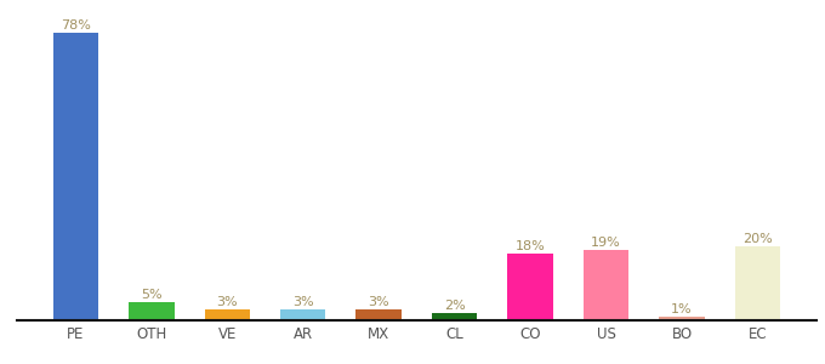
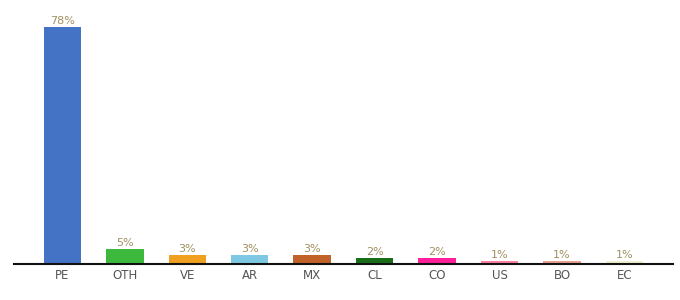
CO: 18% -> 2%
US: 19% -> 1%
EC: 20% -> 1%
